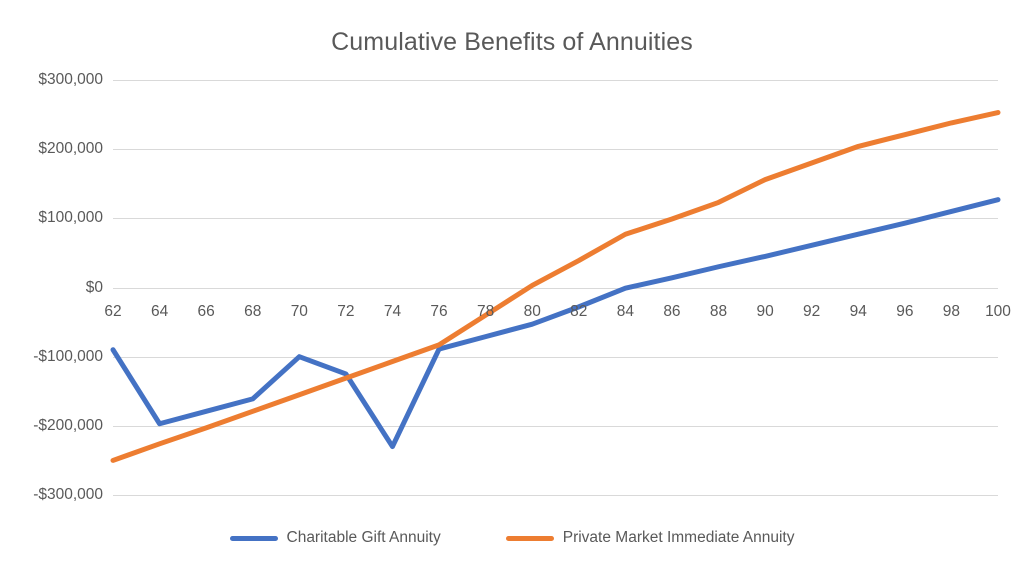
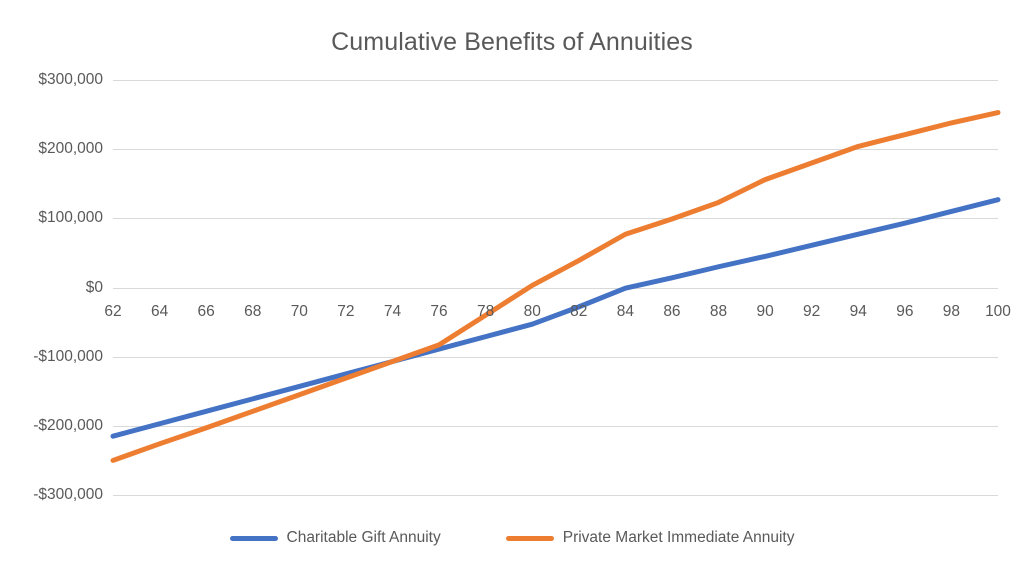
Charitable Gift Annuity/62: -$90000 -> -$220000
Charitable Gift Annuity/70: -$100000 -> -$140000
Charitable Gift Annuity/74: -$230000 -> -$110000
